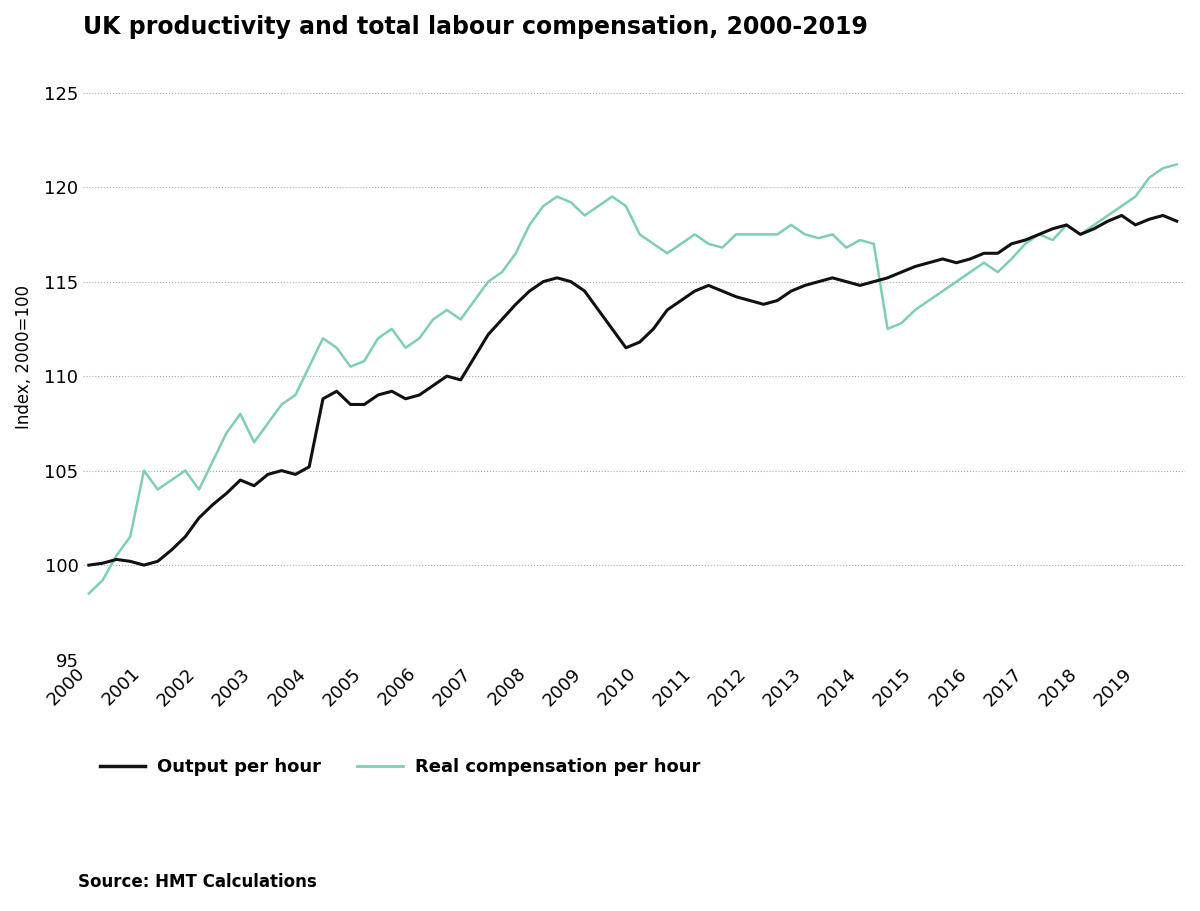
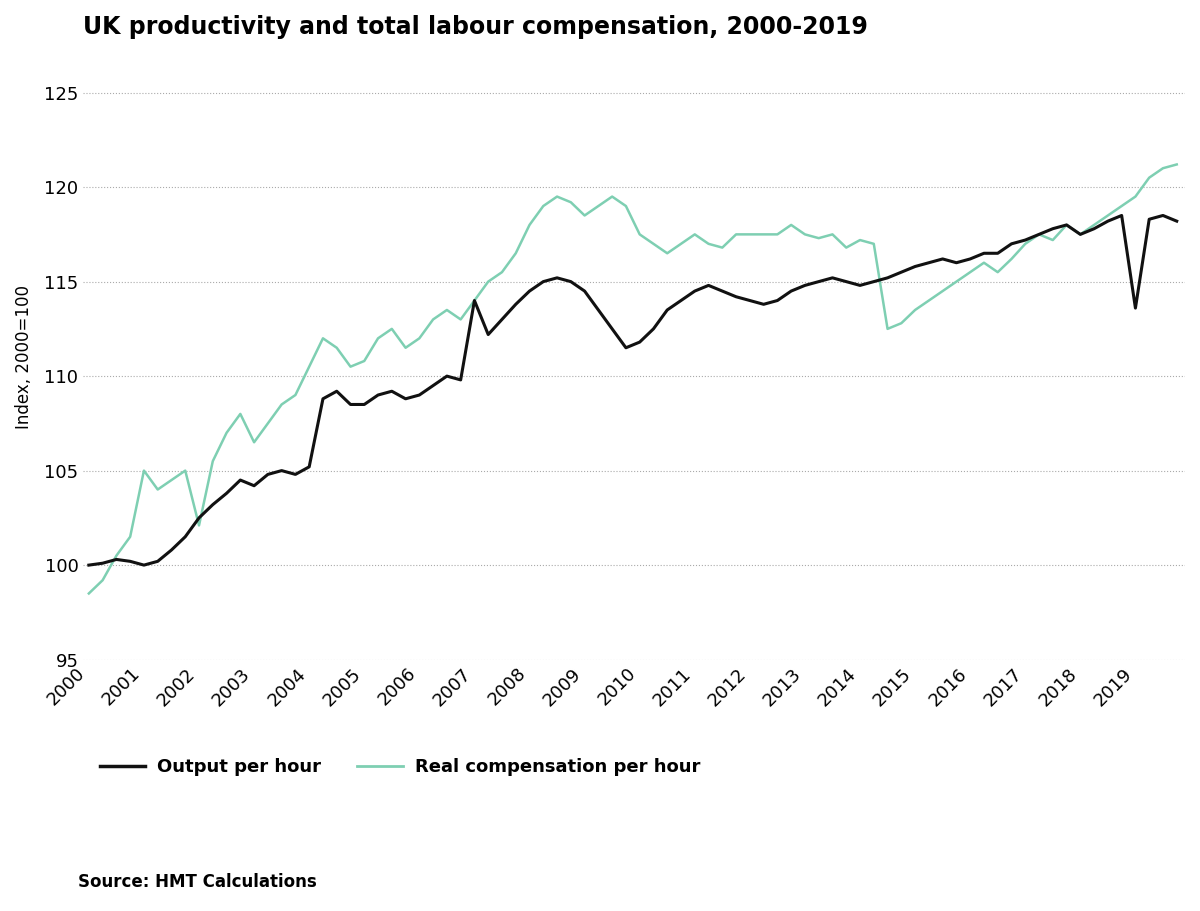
Real compensation per hour/2002: 104.0 -> 102.1
Output per hour/2007: 111.0 -> 114.0
Output per hour/2019: 118.0 -> 113.6
